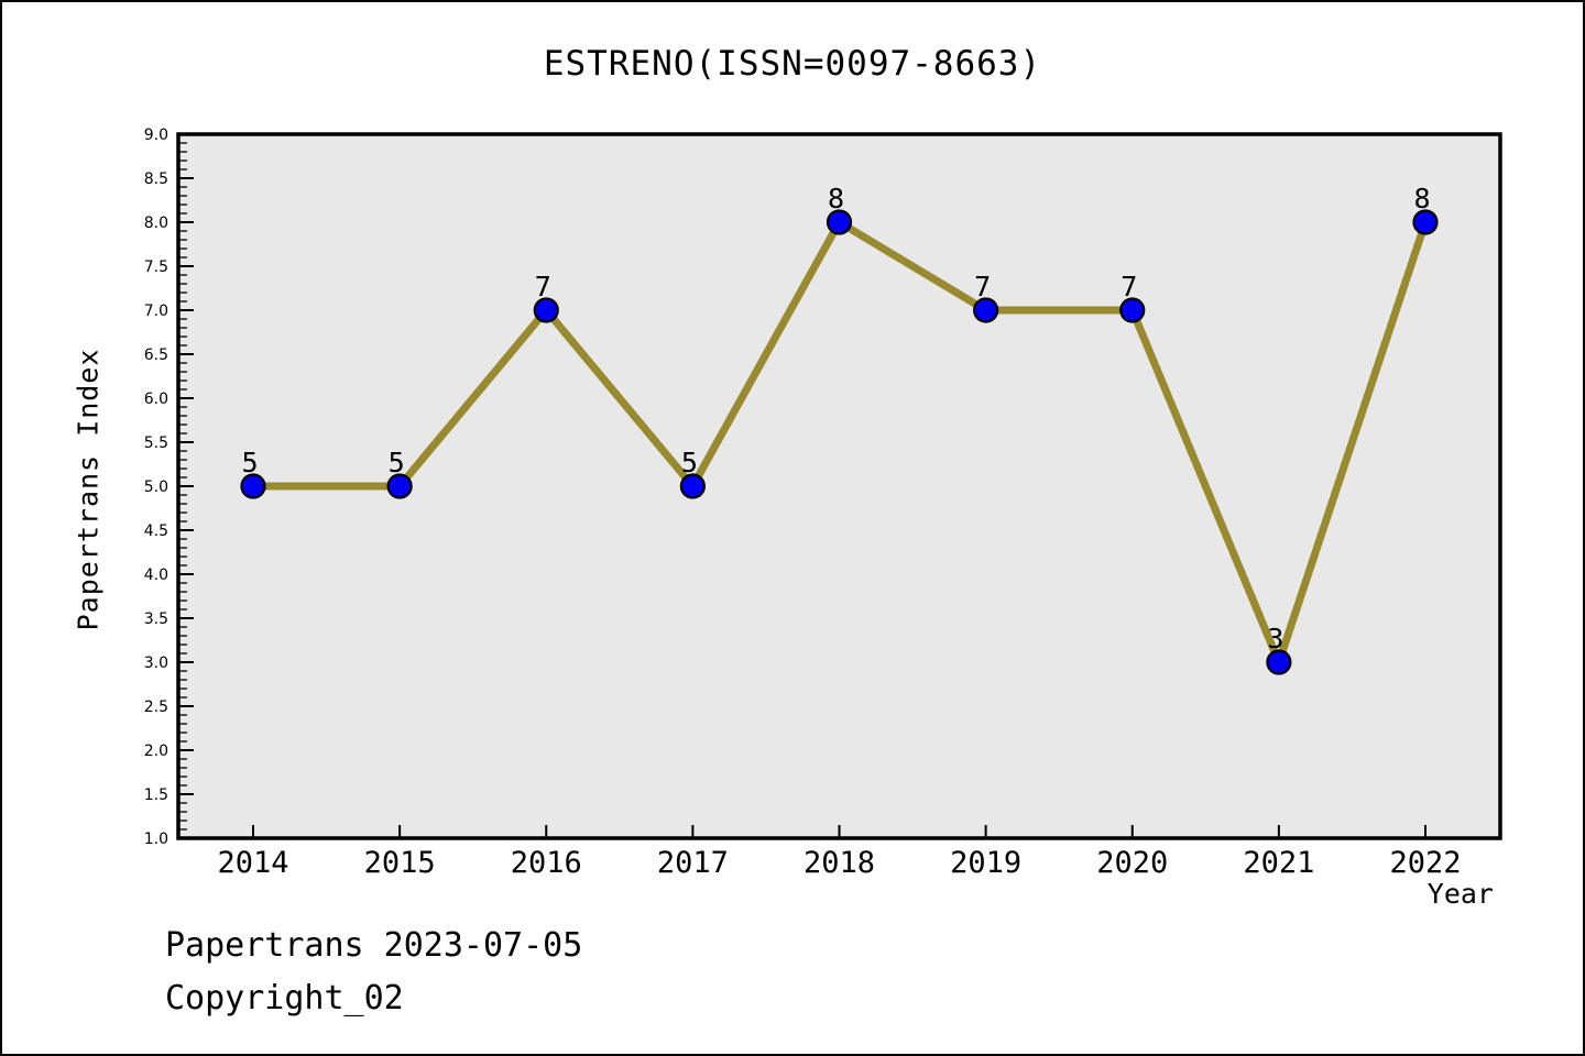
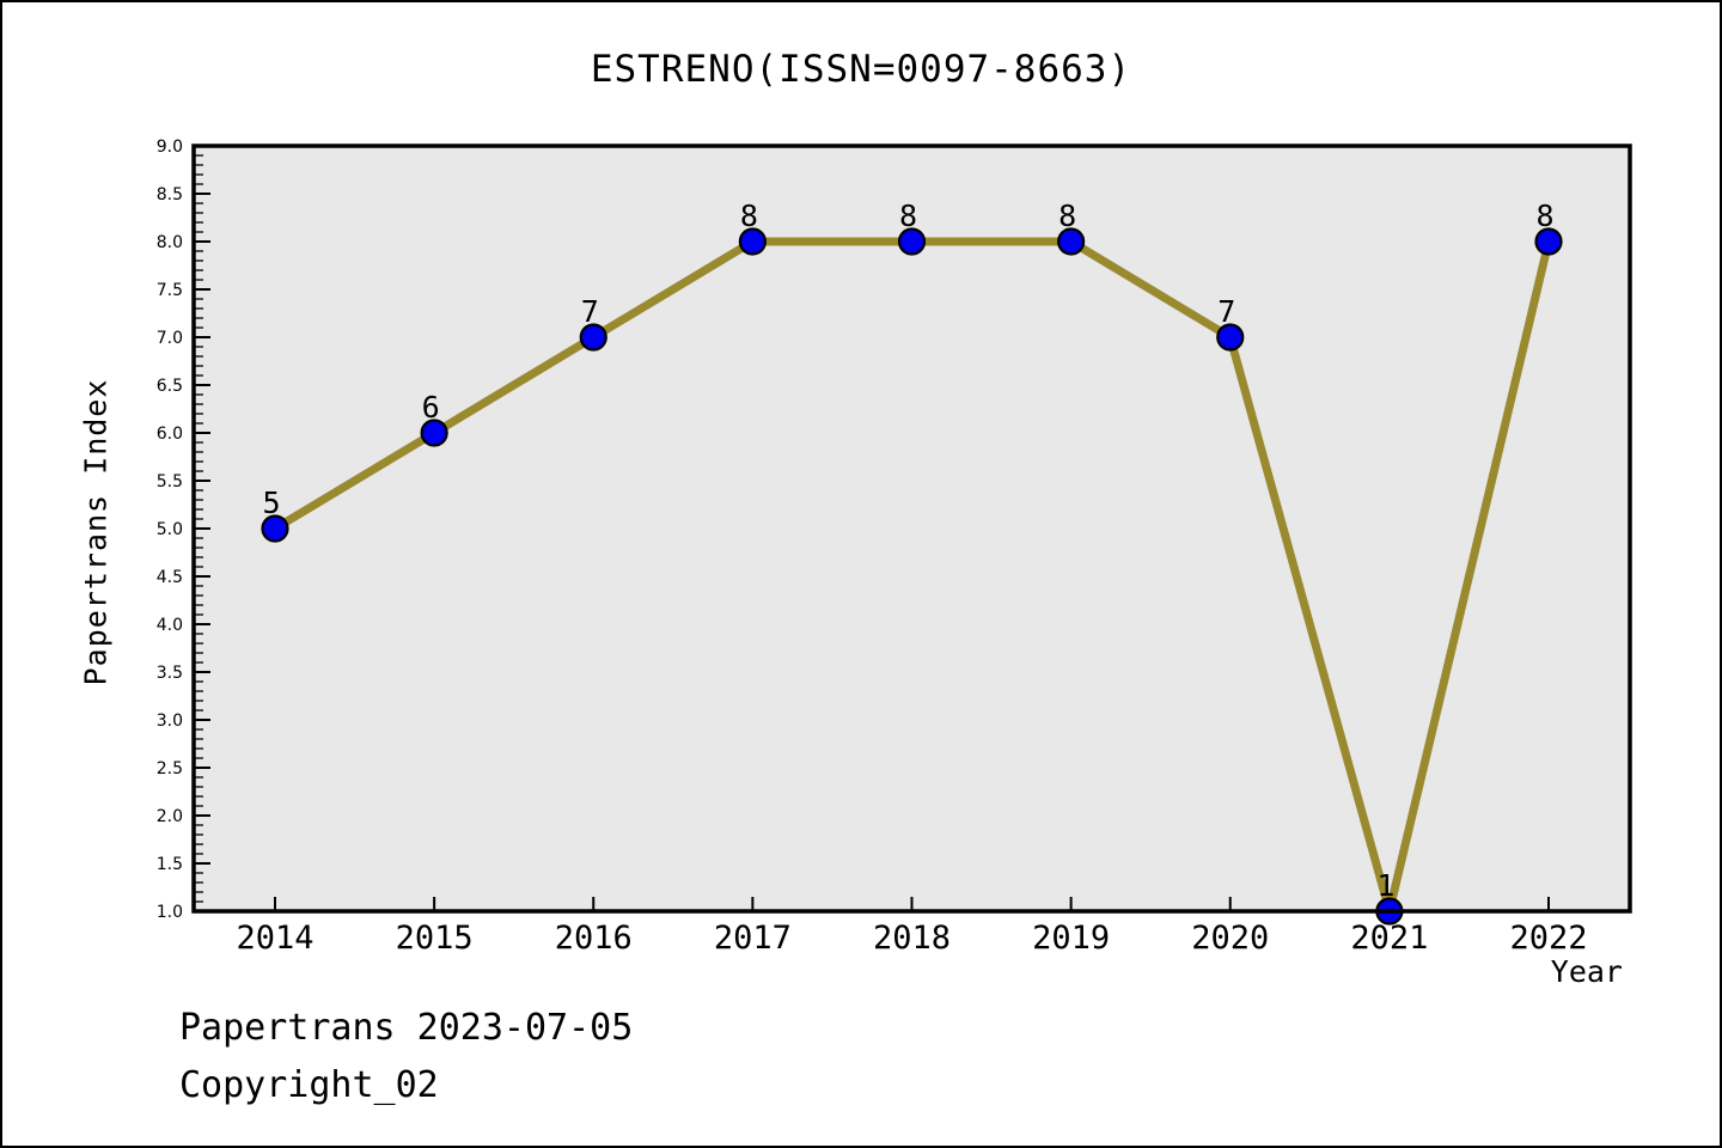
2015: 5 -> 6
2017: 5 -> 8
2019: 7 -> 8
2021: 3 -> 1
